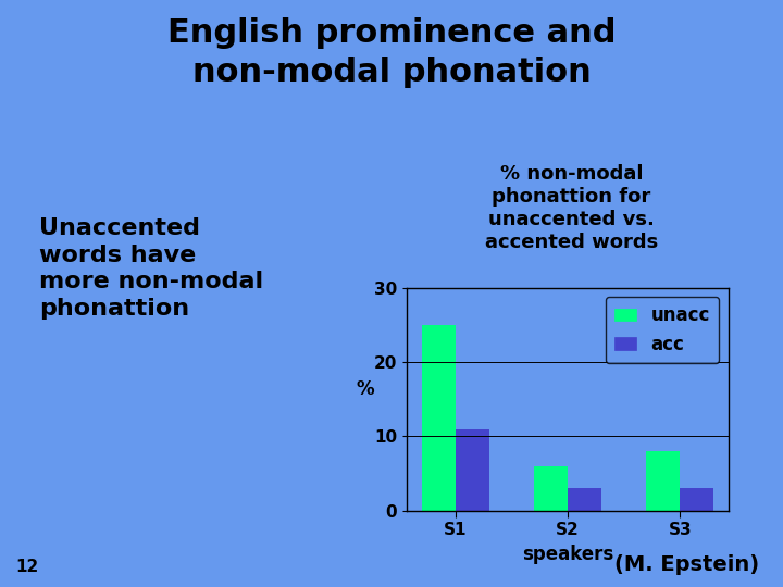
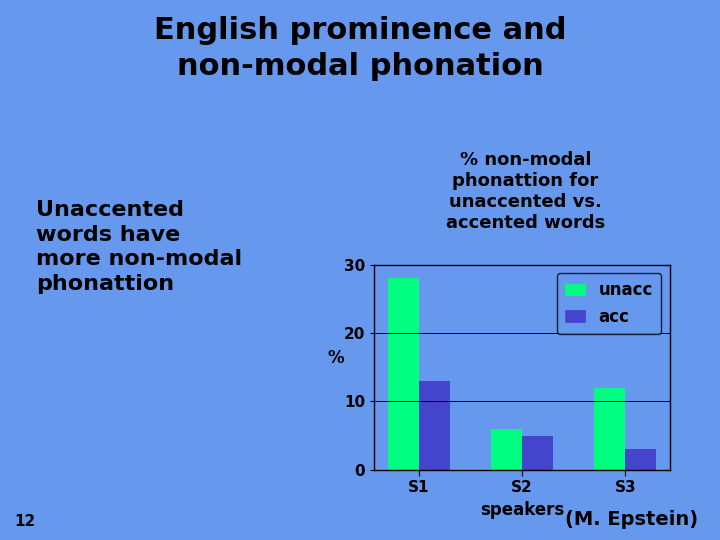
unacc/S1: 25 -> 28
acc/S1: 11 -> 13
acc/S2: 3 -> 5
unacc/S3: 8 -> 12
